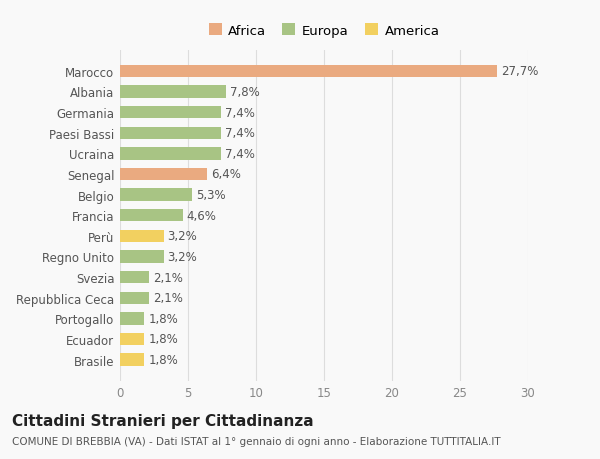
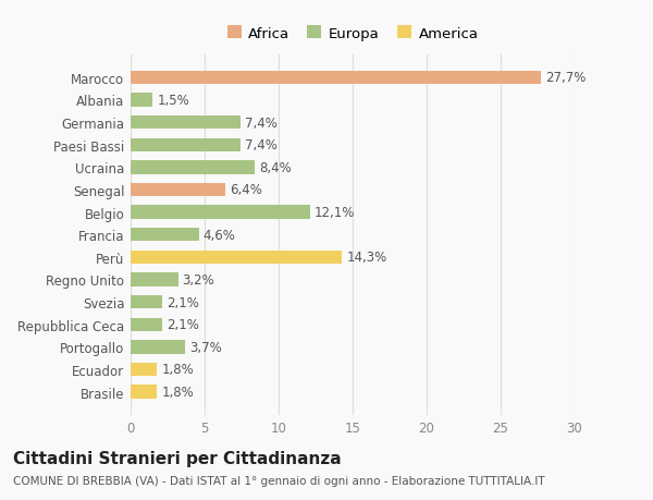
Albania: 7,8% -> 1,5%
Ucraina: 7,4% -> 8,4%
Belgio: 5,3% -> 12,1%
Perù: 3,2% -> 14,3%
Portogallo: 1,8% -> 3,7%
